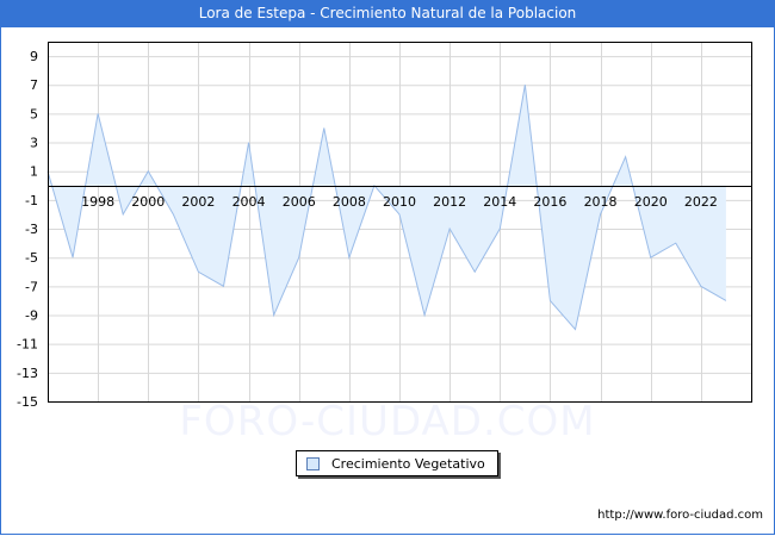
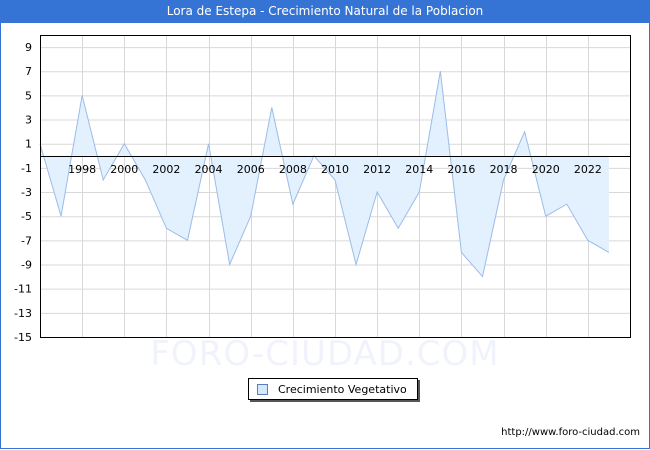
2004: 3 -> 1
2008: -5 -> -4
